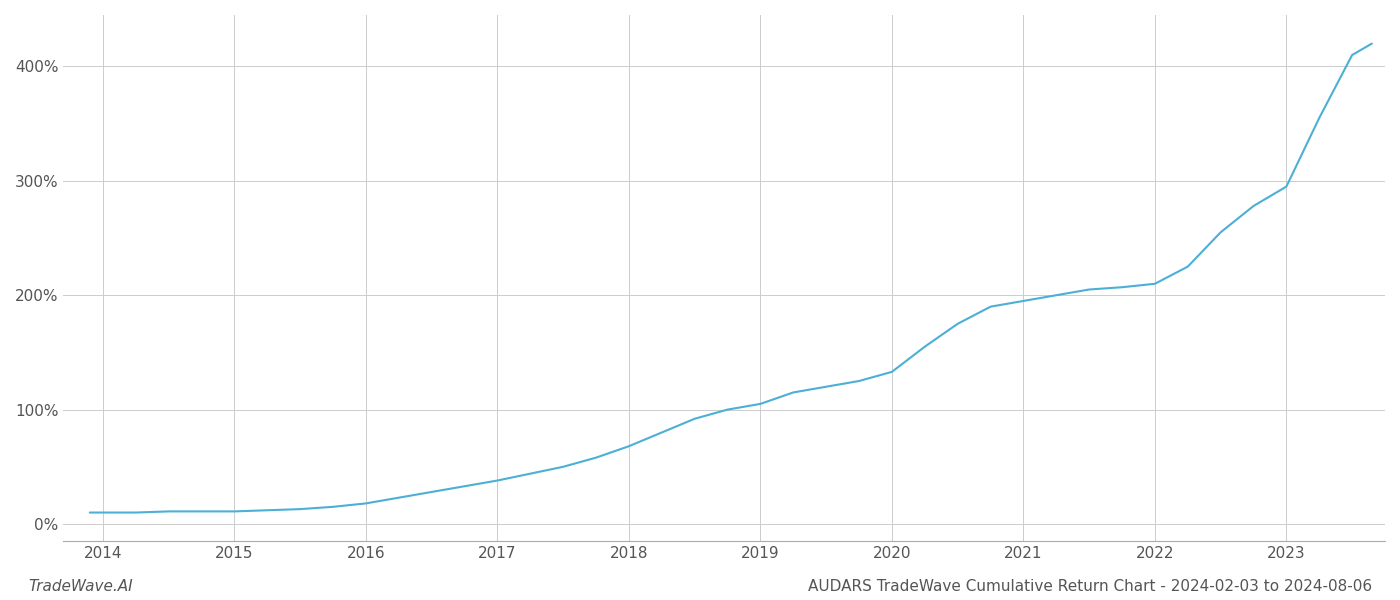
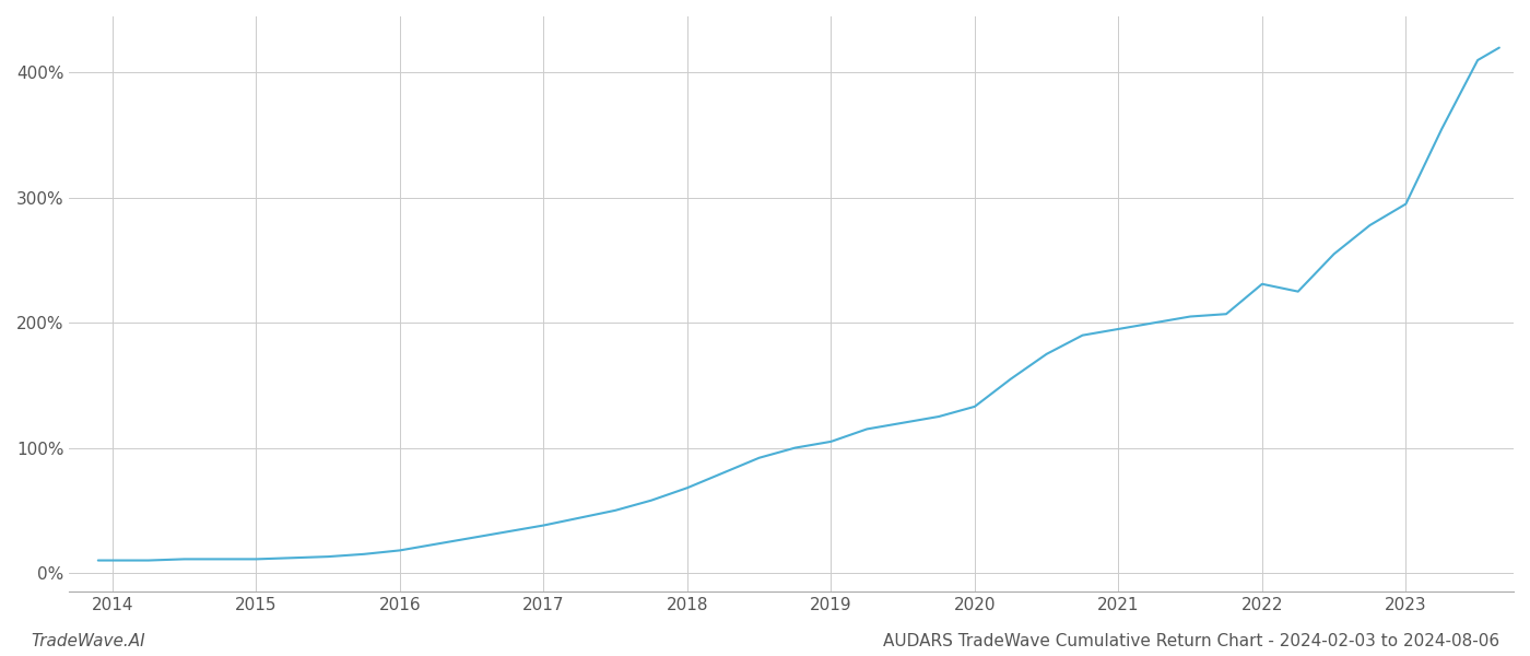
2022: 210% -> 231%
